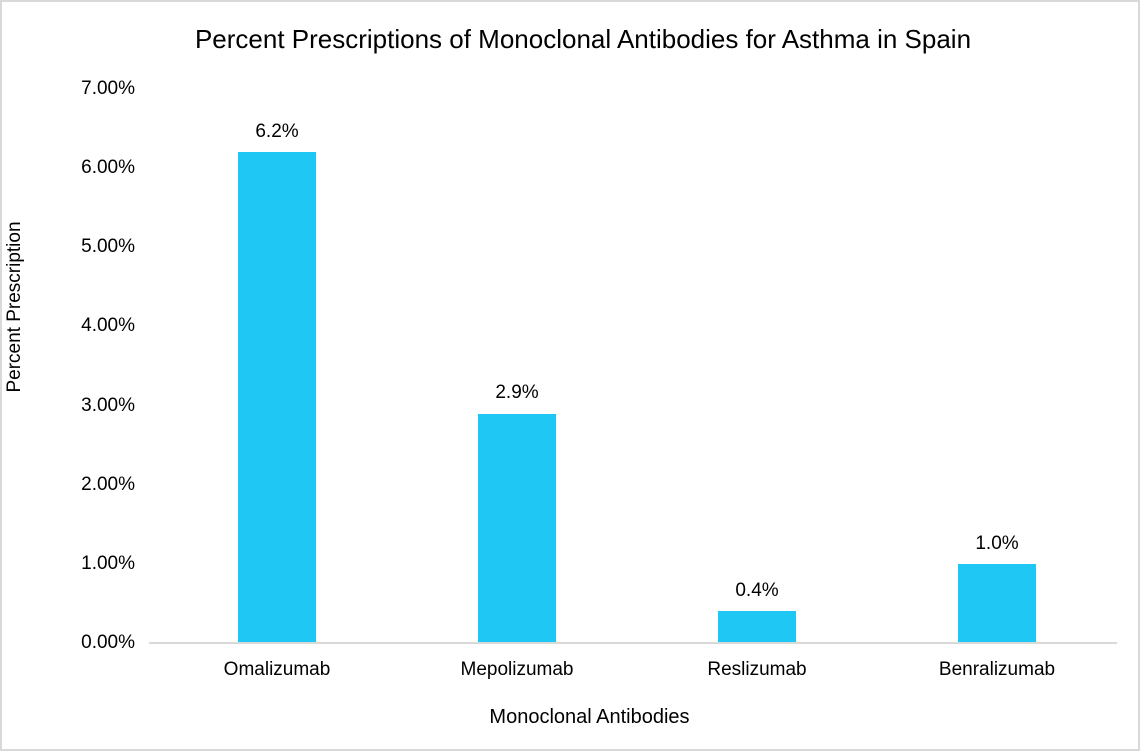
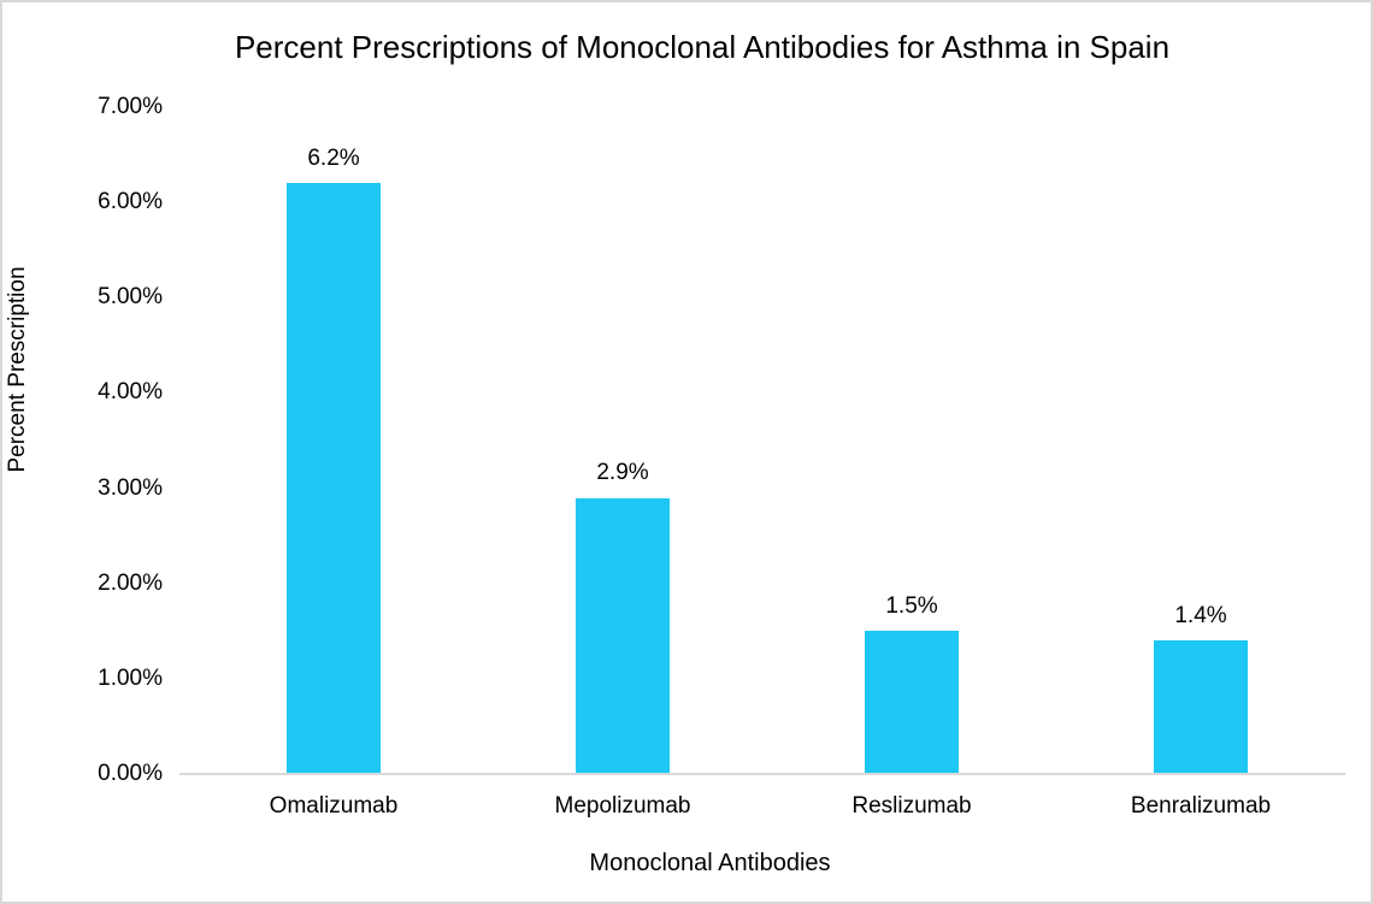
Reslizumab: 0.4% -> 1.5%
Benralizumab: 1.0% -> 1.4%
